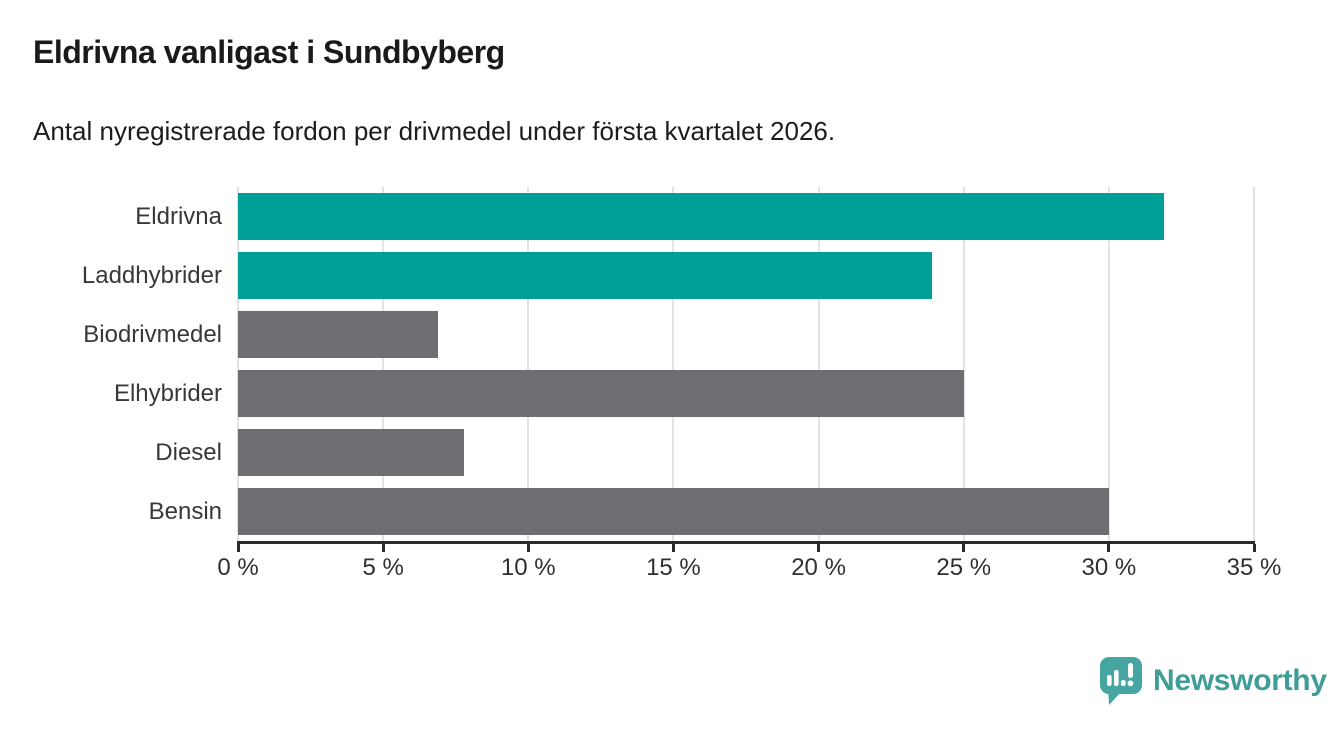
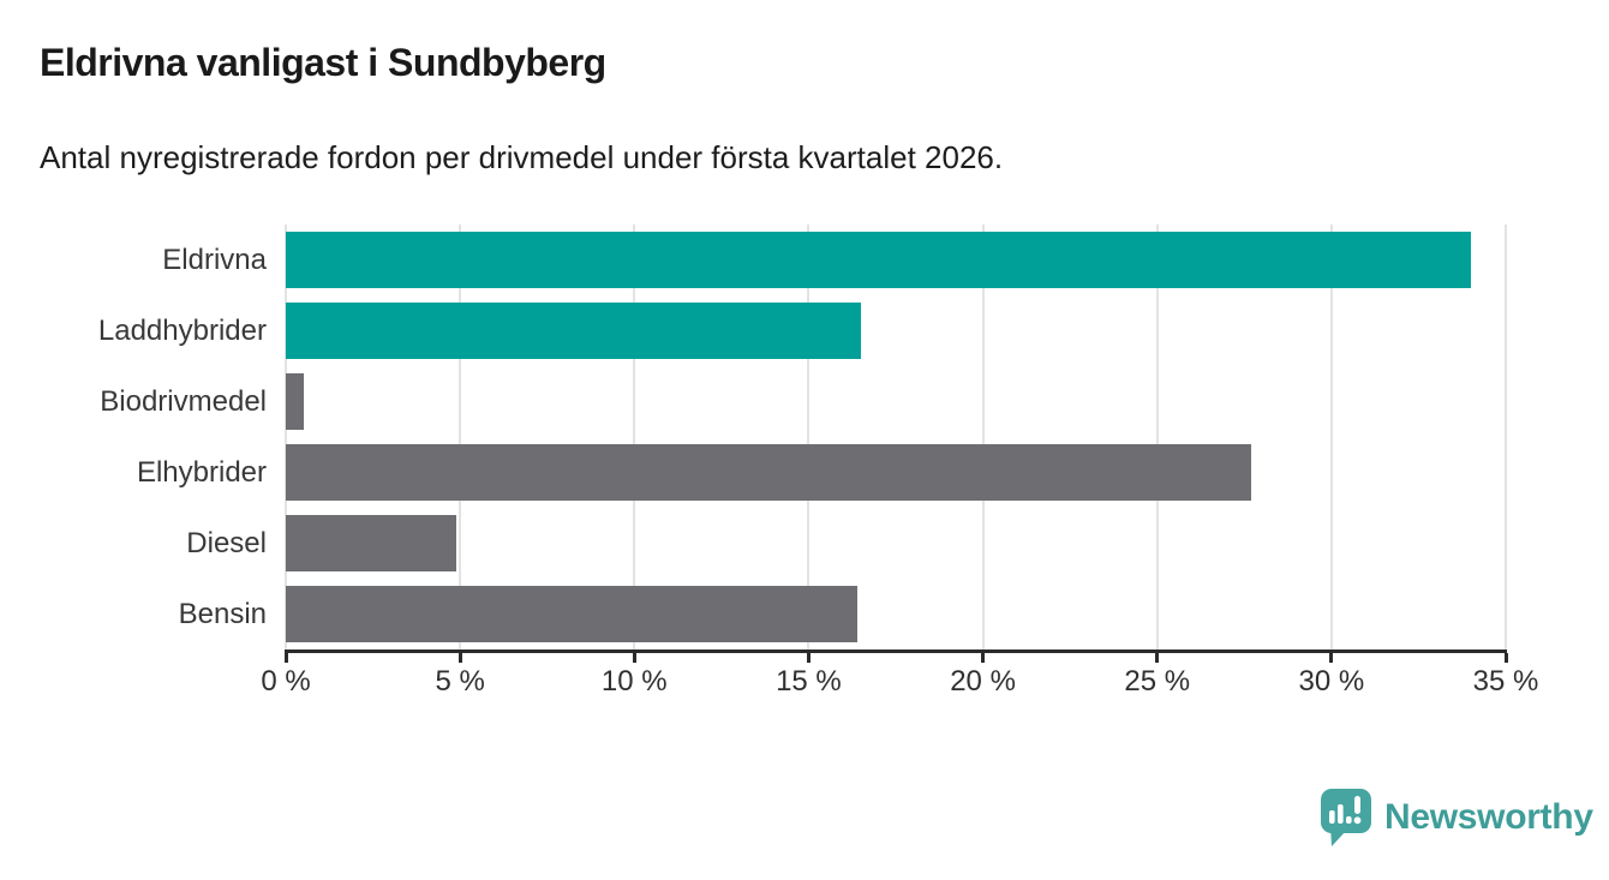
Eldrivna: 31.9% -> 34.0%
Laddhybrider: 23.9% -> 16.5%
Biodrivmedel: 6.9% -> 0.5%
Elhybrider: 25.0% -> 27.7%
Diesel: 7.8% -> 4.9%
Bensin: 30.0% -> 16.4%
